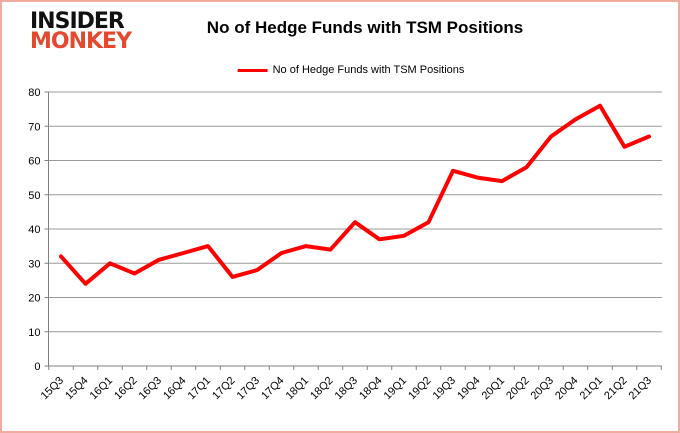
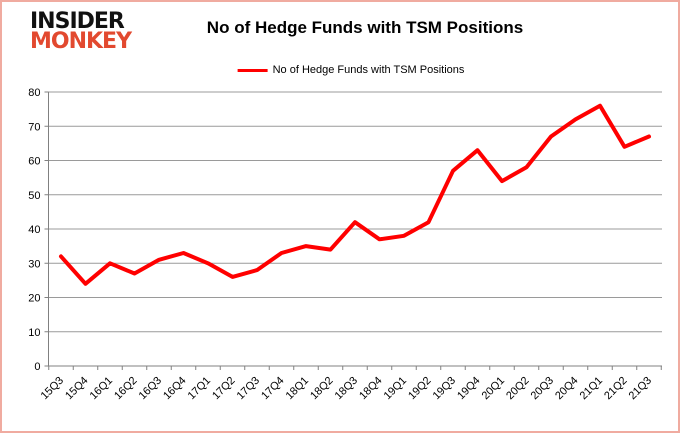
17Q1: 35 -> 30
19Q4: 55 -> 63
